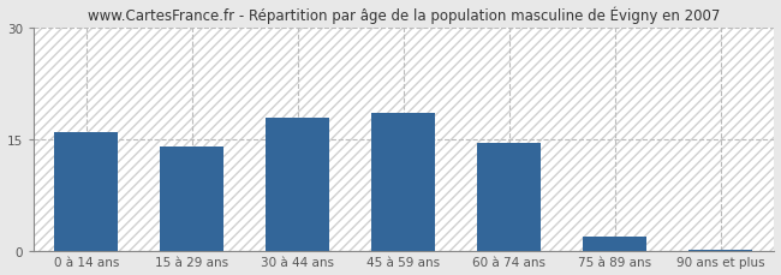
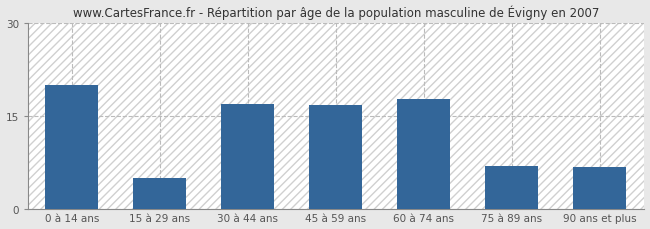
0 à 14 ans: 16.0 -> 20.0
15 à 29 ans: 14.0 -> 5.0
30 à 44 ans: 18.0 -> 17.0
45 à 59 ans: 18.5 -> 16.8
60 à 74 ans: 14.5 -> 17.8
75 à 89 ans: 2.0 -> 7.0
90 ans et plus: 0.2 -> 6.8
